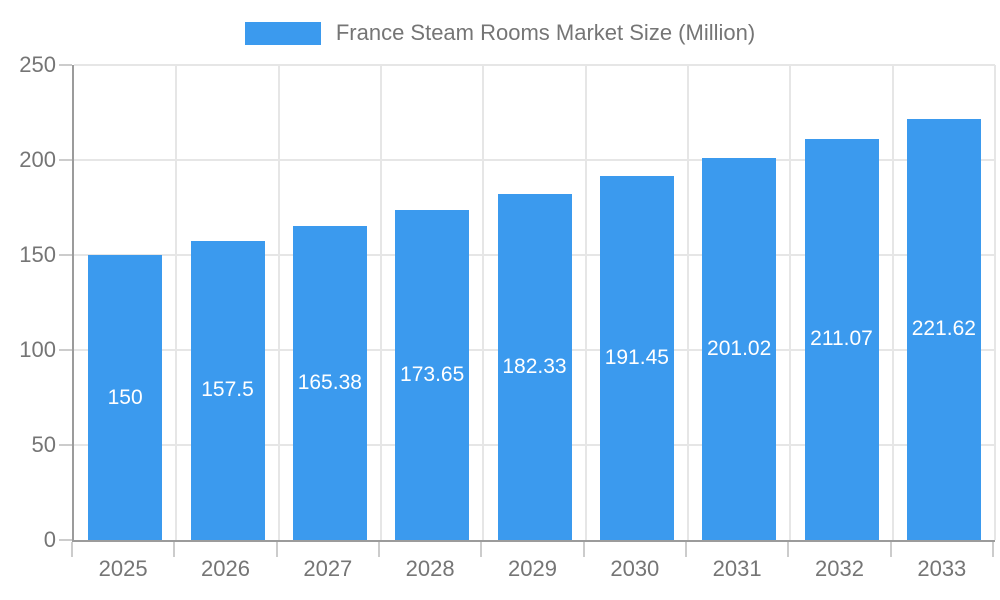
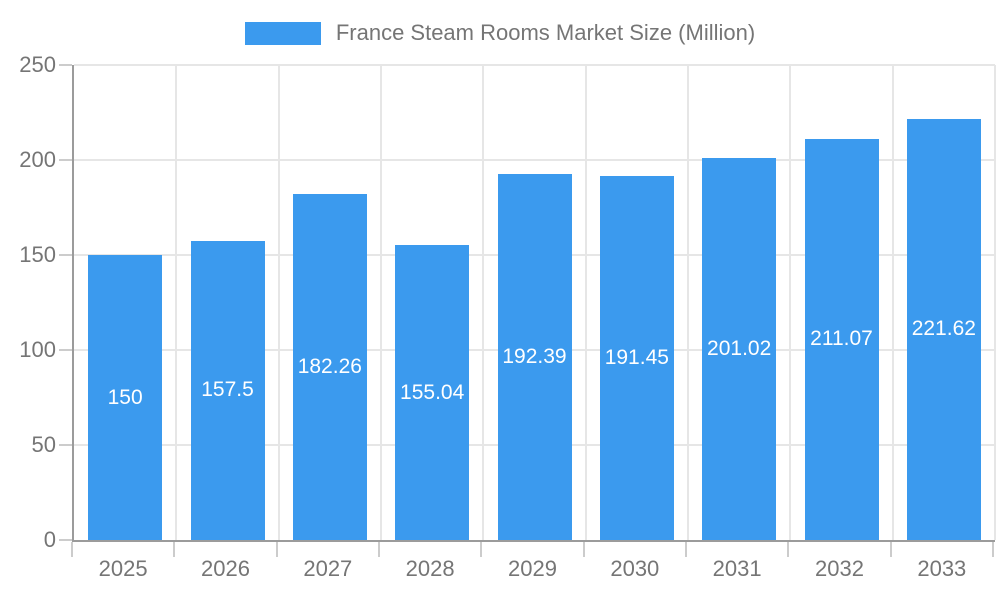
2027: 165.38 -> 182.26
2028: 173.65 -> 155.04
2029: 182.33 -> 192.39
